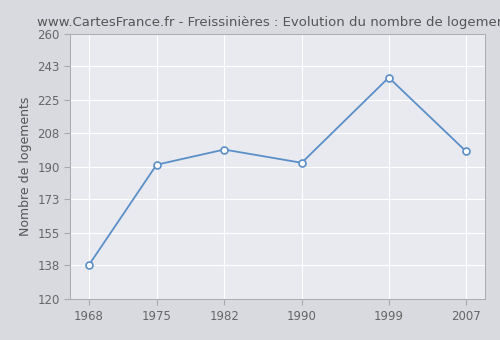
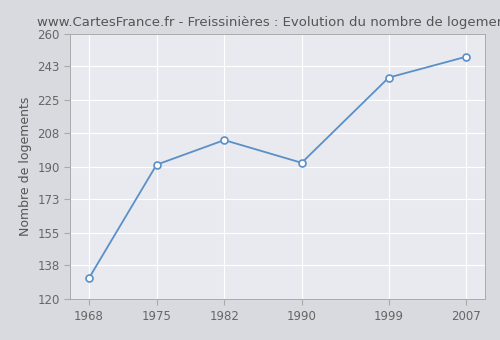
1968: 138 -> 131
1982: 199 -> 204
2007: 198 -> 248
